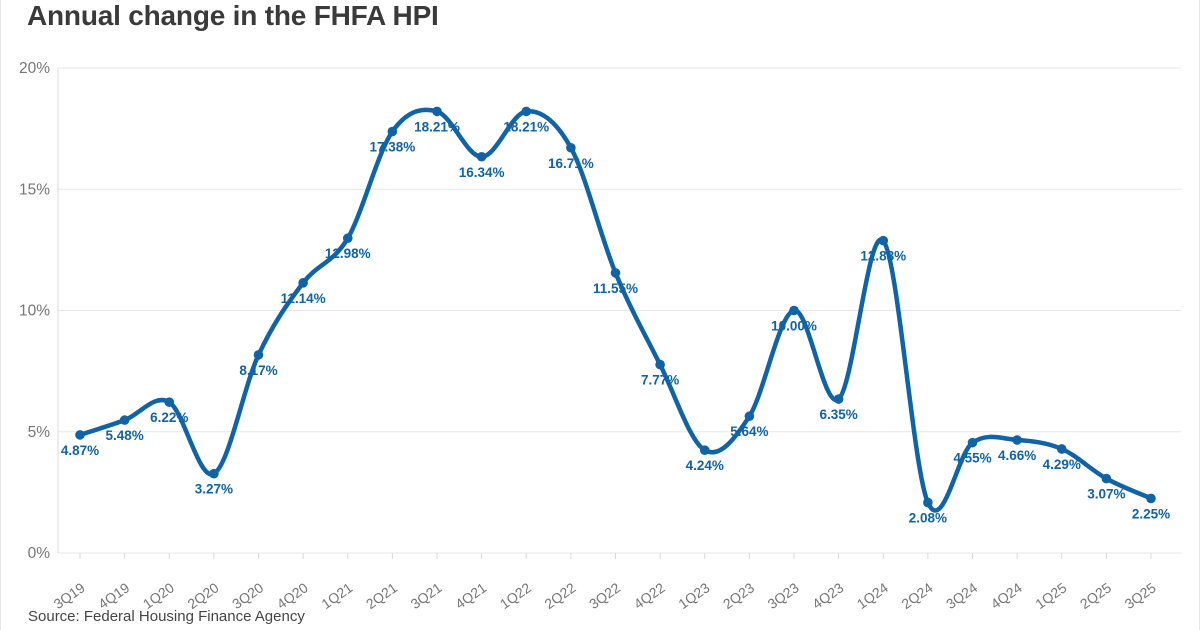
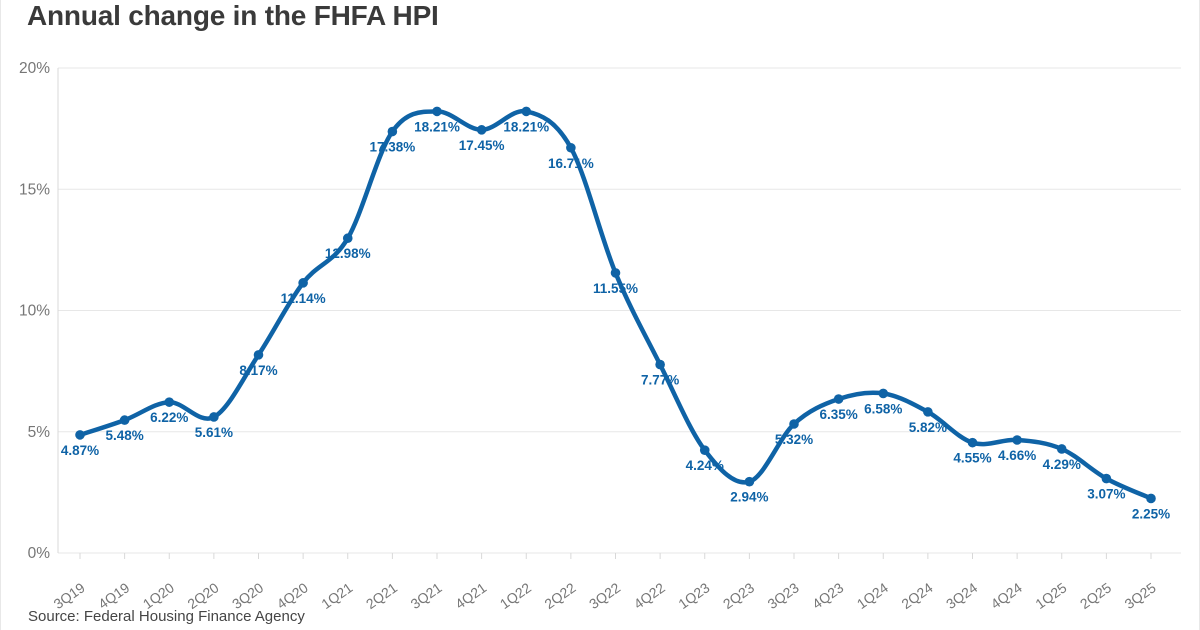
2Q20: 3.27% -> 5.61%
4Q21: 16.34% -> 17.45%
2Q23: 5.64% -> 2.94%
3Q23: 10.00% -> 5.32%
1Q24: 12.88% -> 6.58%
2Q24: 2.08% -> 5.82%
